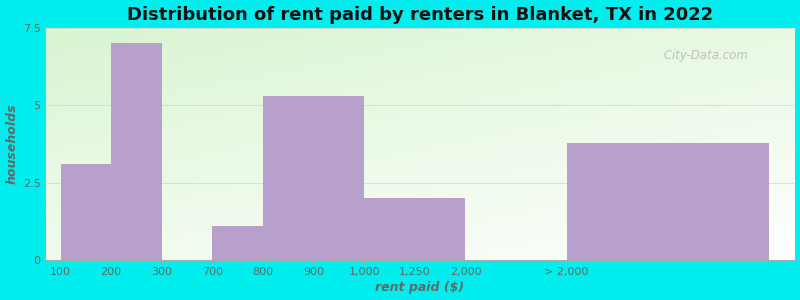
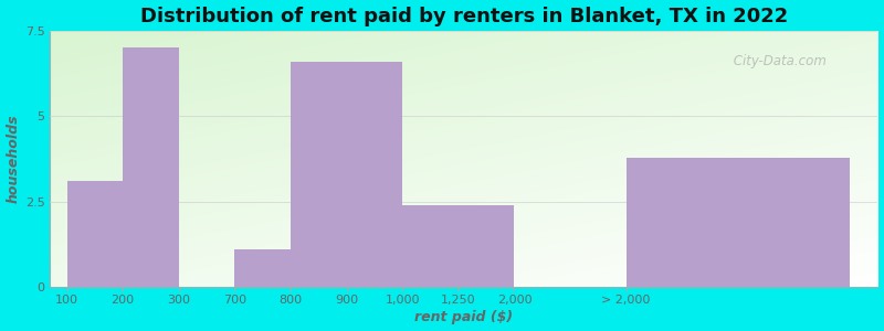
900: 5.3 -> 6.6
1,250: 2.0 -> 2.4
